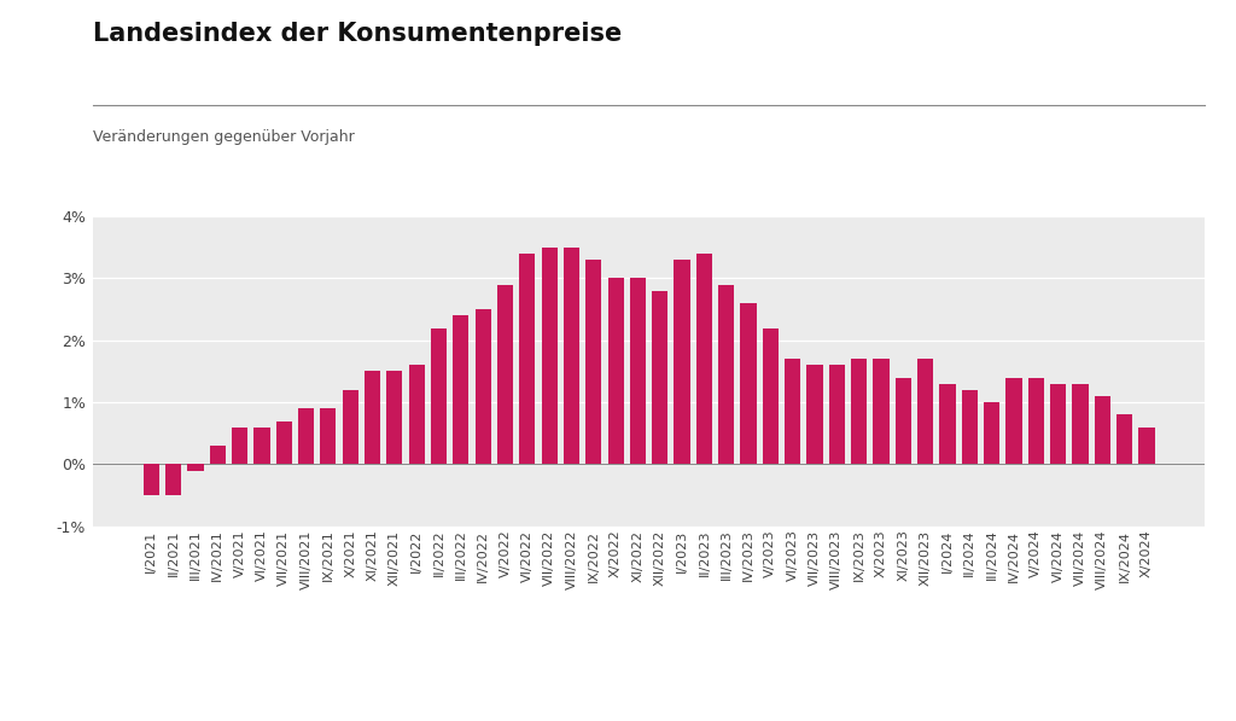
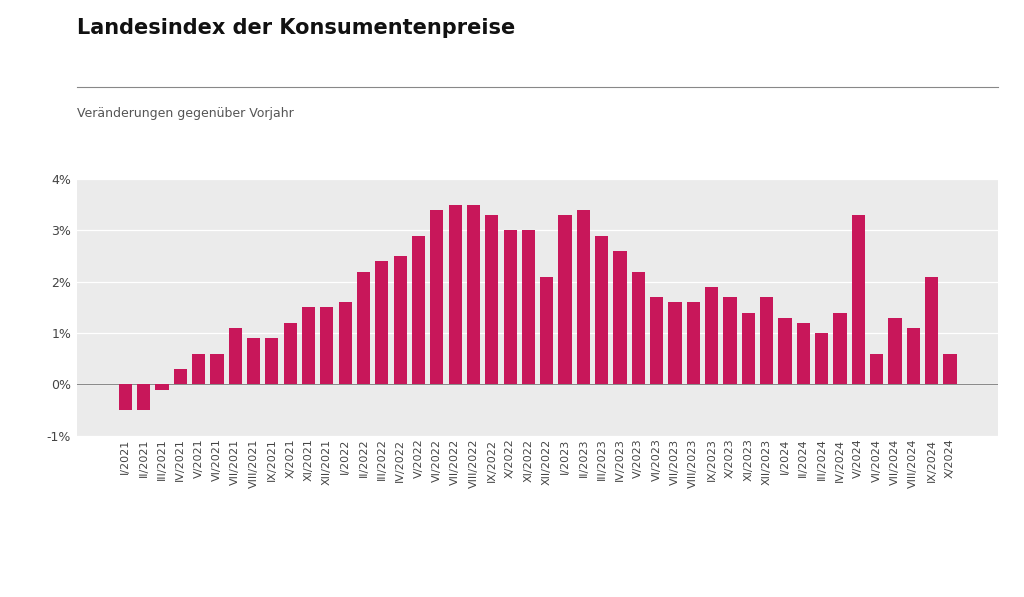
VII/2021: 0.7% -> 1.1%
XII/2022: 2.8% -> 2.1%
IX/2023: 1.7% -> 1.9%
V/2024: 1.4% -> 3.3%
VI/2024: 1.3% -> 0.6%
IX/2024: 0.8% -> 2.1%
